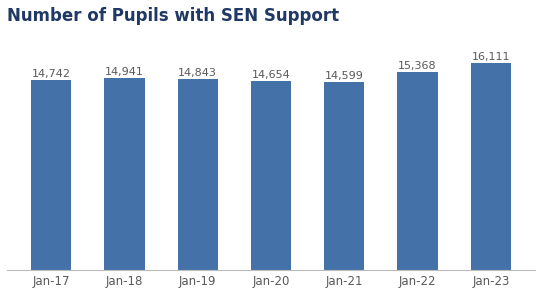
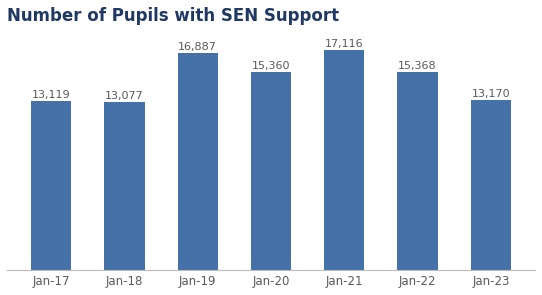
Jan-17: 14,742 -> 13,119
Jan-18: 14,941 -> 13,077
Jan-19: 14,843 -> 16,887
Jan-20: 14,654 -> 15,360
Jan-21: 14,599 -> 17,116
Jan-23: 16,111 -> 13,170
